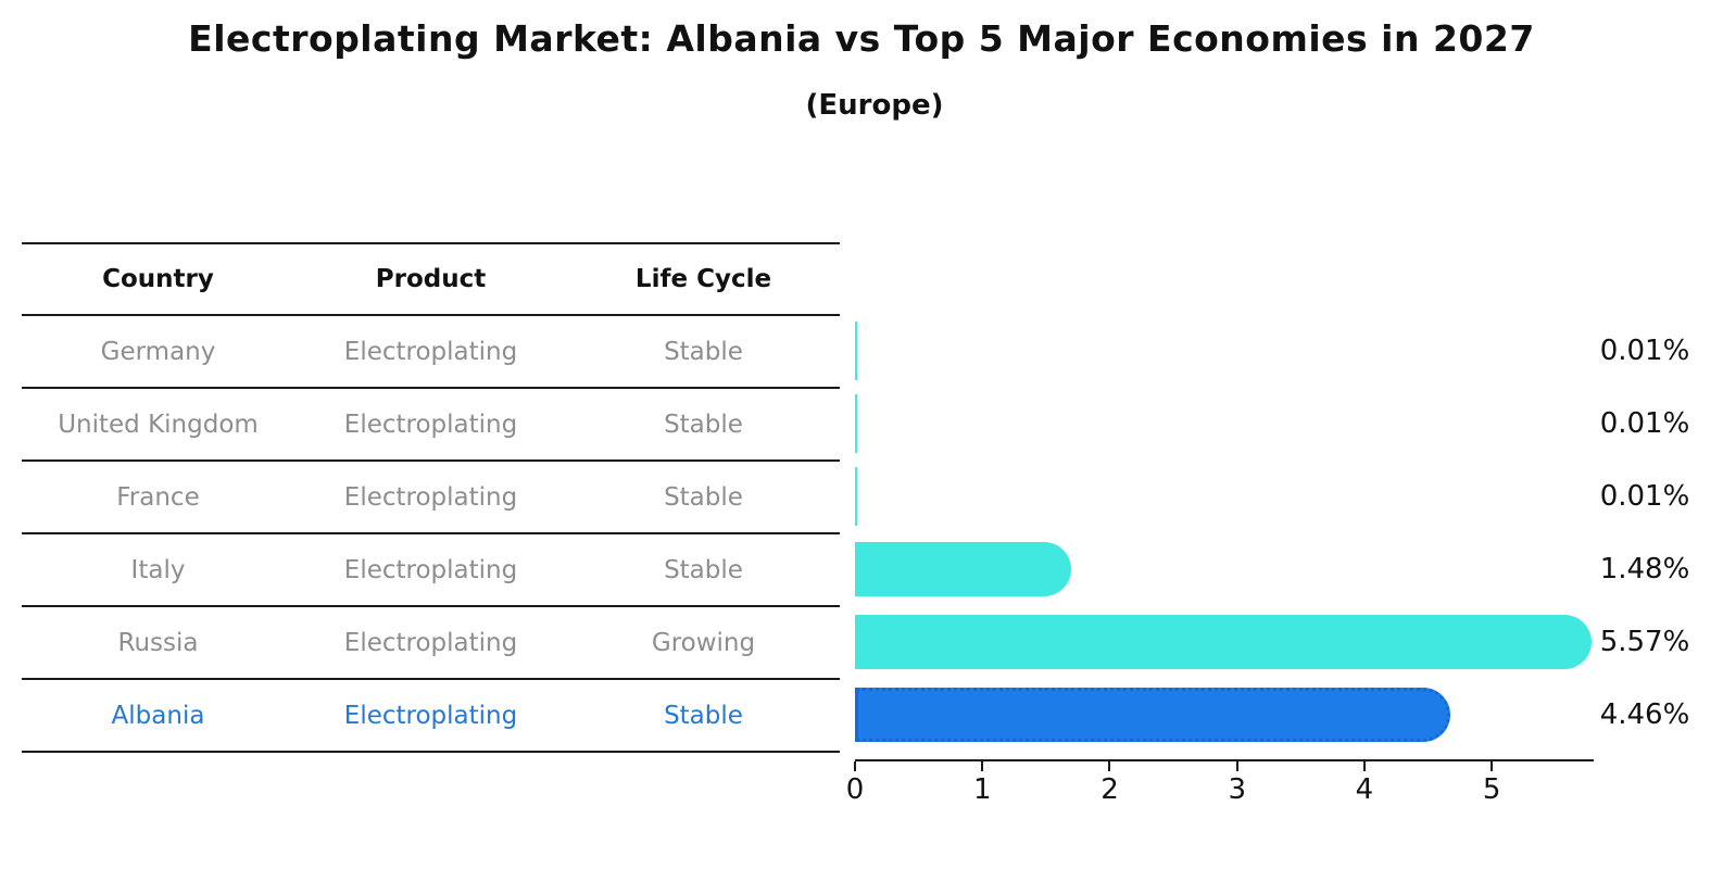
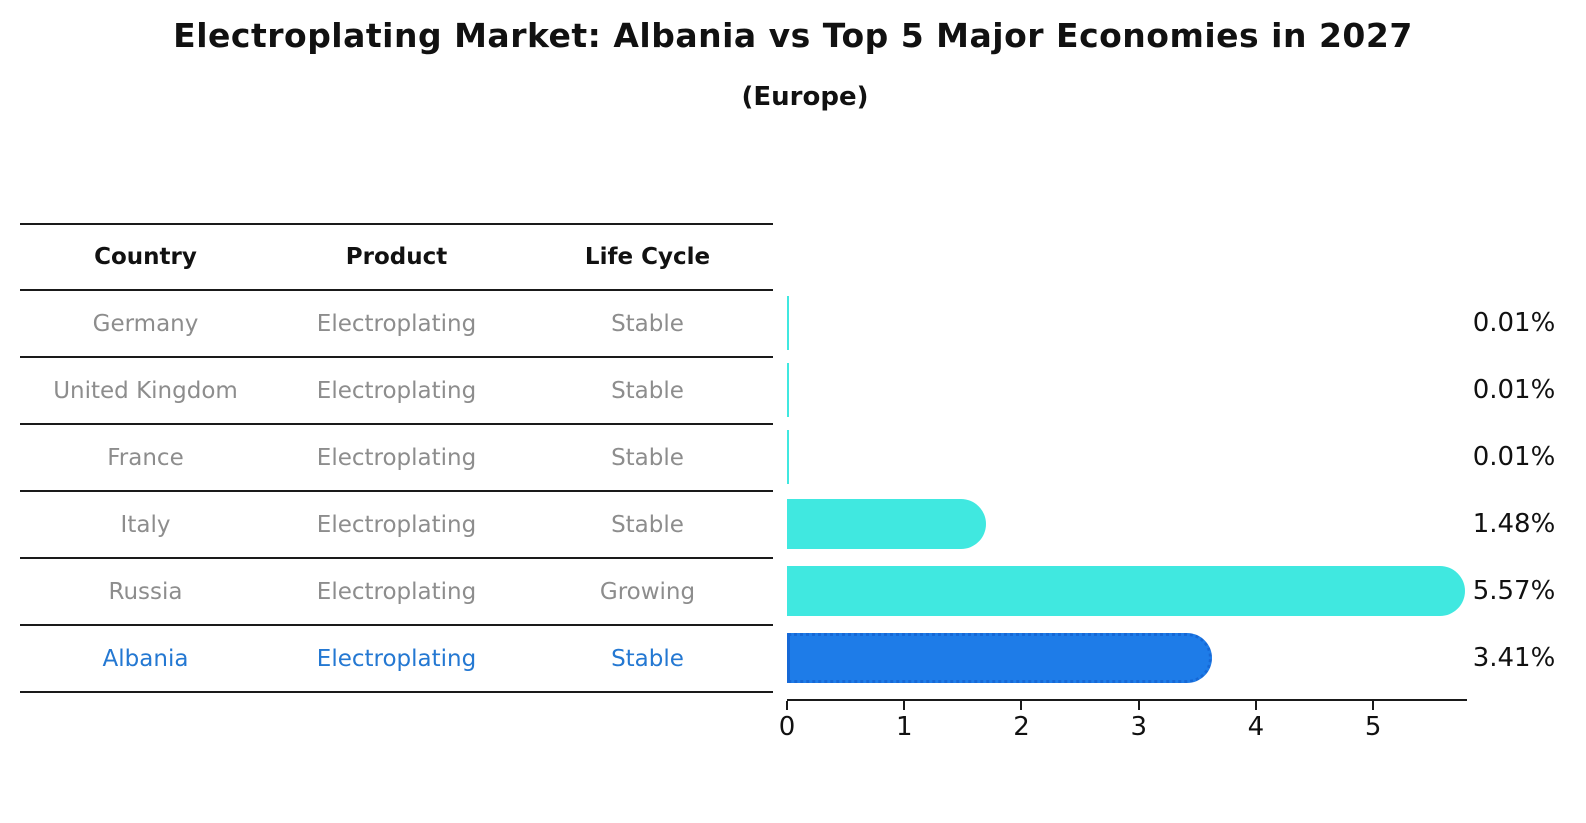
Albania: 4.46% -> 3.41%
